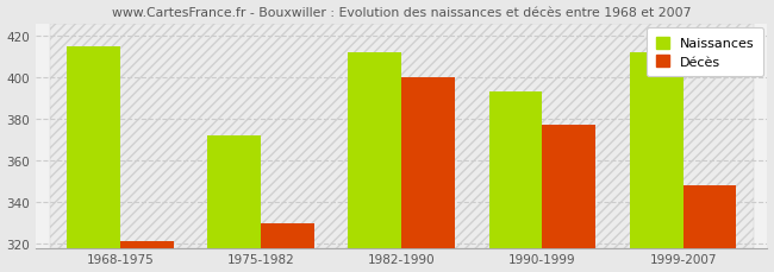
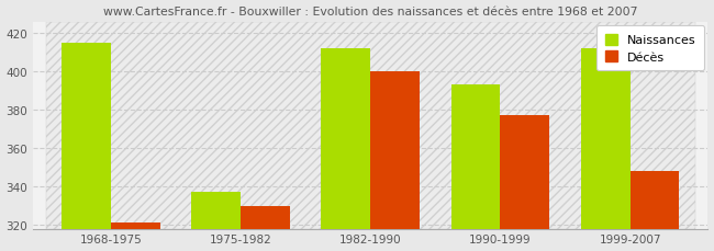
Naissances/1975-1982: 372 -> 337
